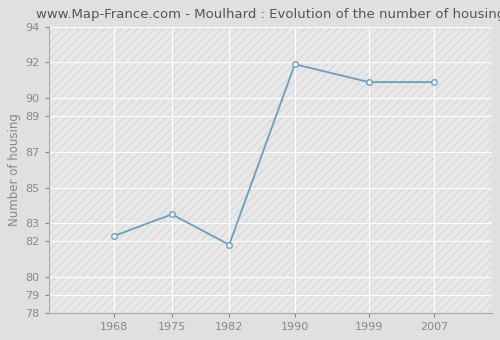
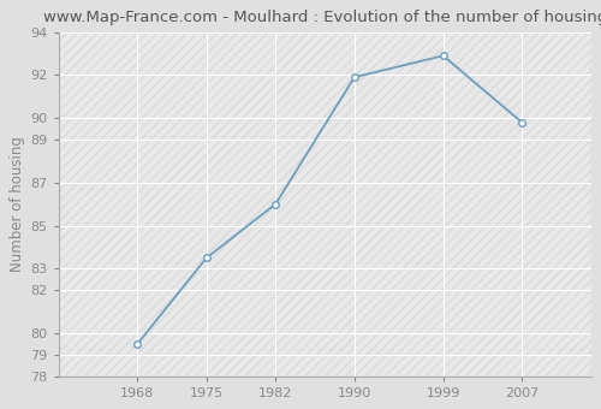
1968: 82.3 -> 79.5
1982: 81.8 -> 86.0
1999: 90.9 -> 92.9
2007: 90.9 -> 89.8
